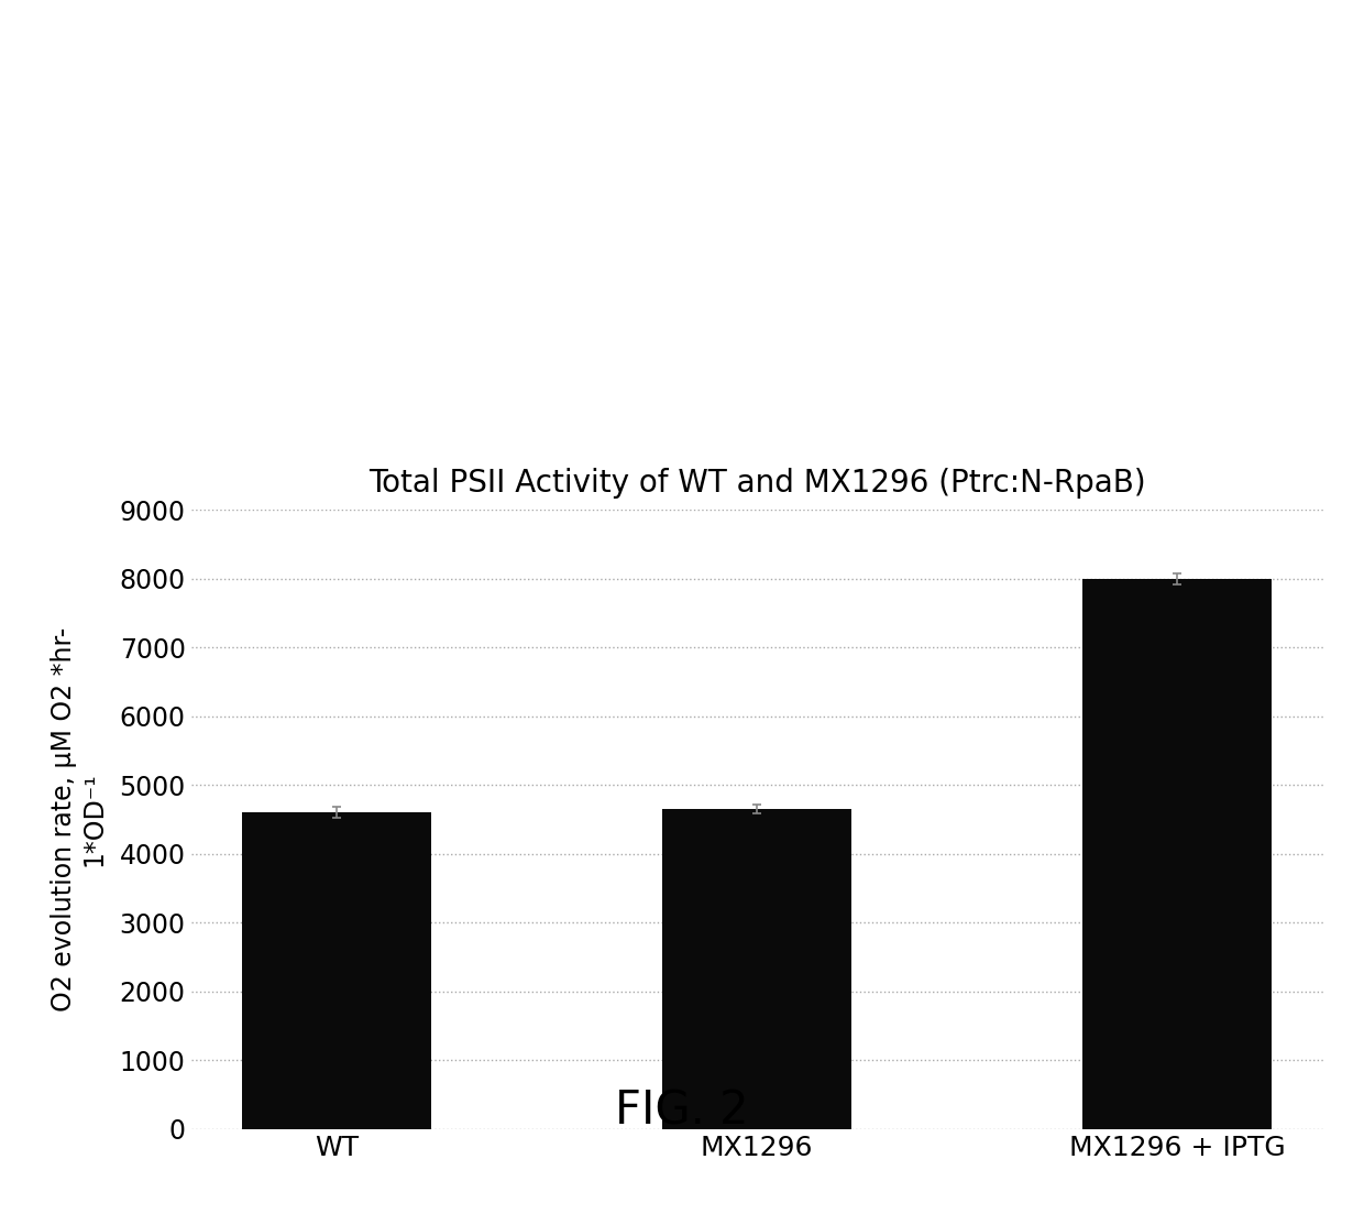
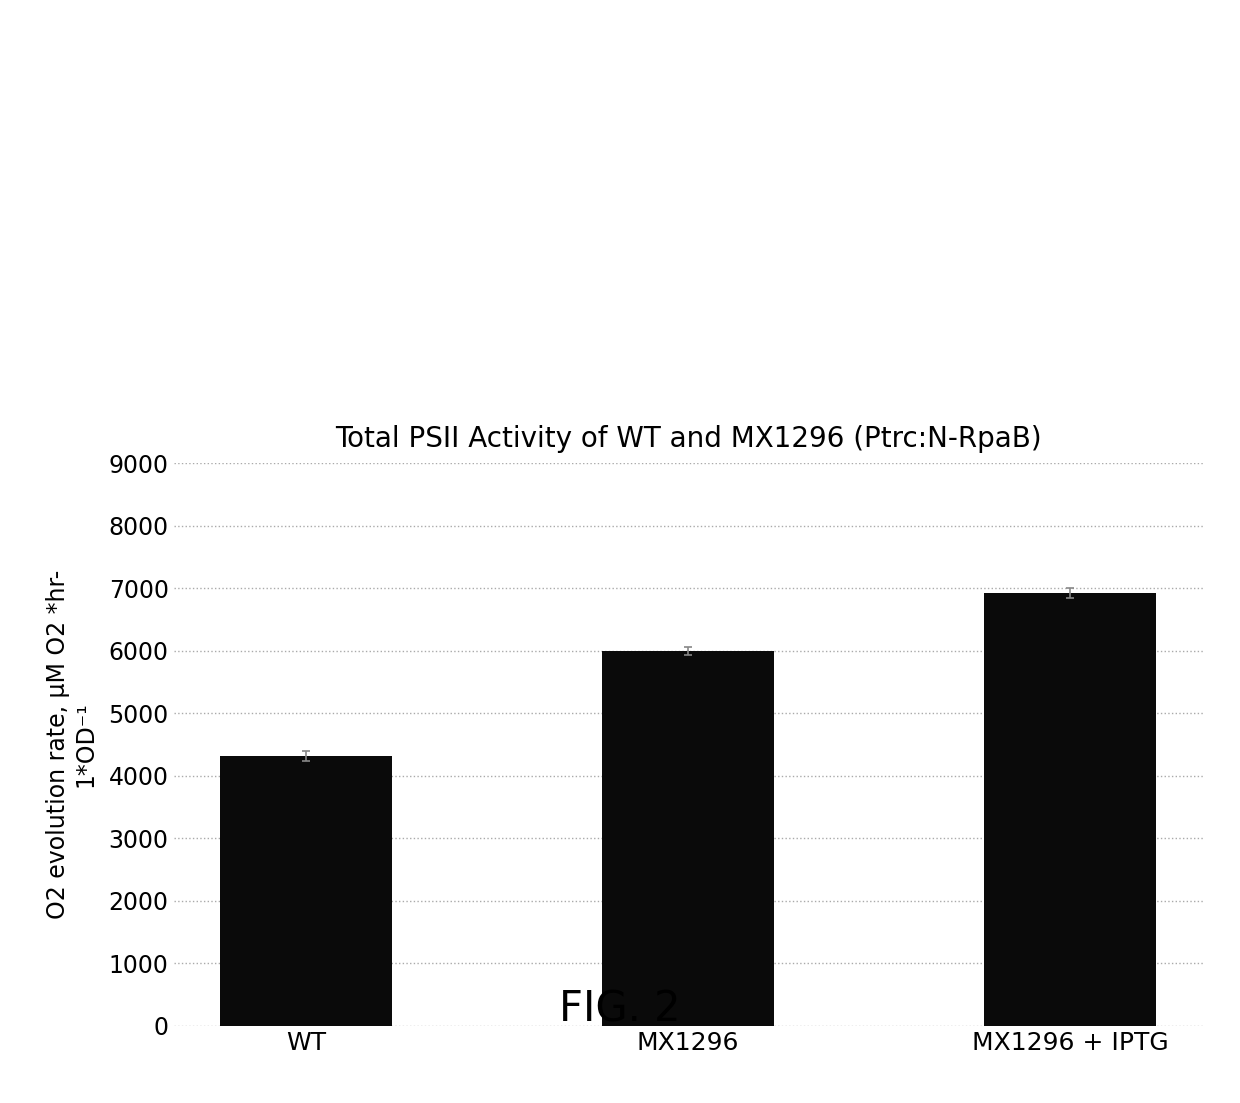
WT: 4600 -> 4320
MX1296: 4650 -> 6000
MX1296 + IPTG: 8000 -> 6920
